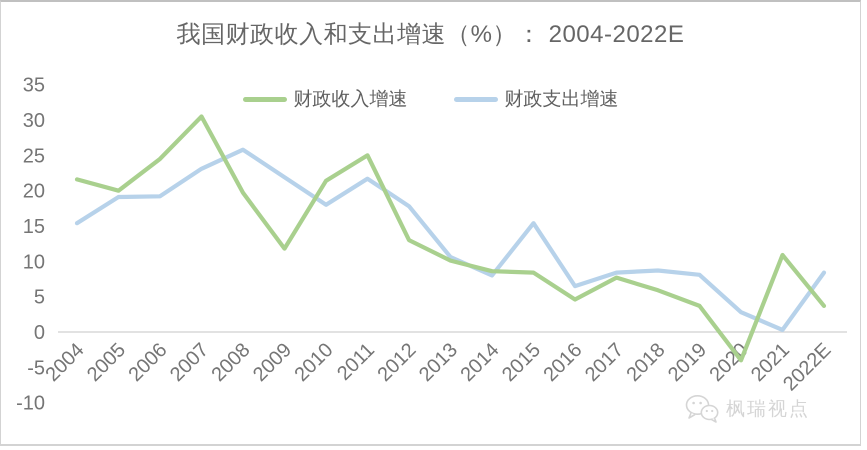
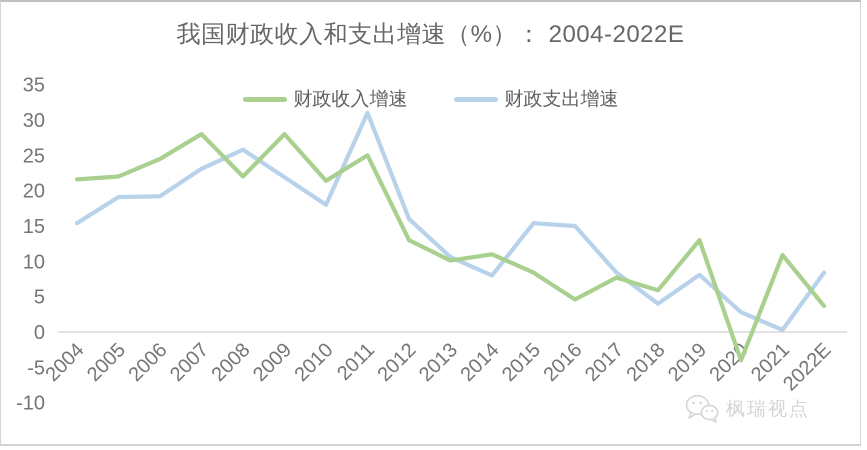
财政收入增速/2005: 20 -> 22
财政收入增速/2007: 30 -> 28
财政收入增速/2008: 20 -> 22
财政收入增速/2009: 12 -> 28
财政支出增速/2011: 22 -> 31
财政支出增速/2012: 18 -> 16
财政收入增速/2014: 9 -> 11
财政支出增速/2016: 6 -> 15
财政支出增速/2018: 9 -> 4
财政收入增速/2019: 4 -> 13
